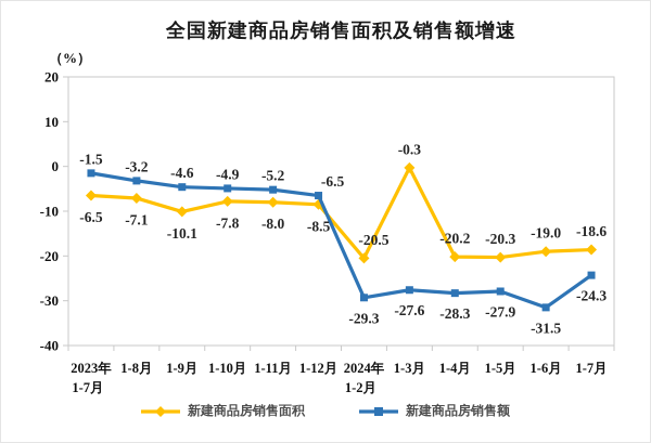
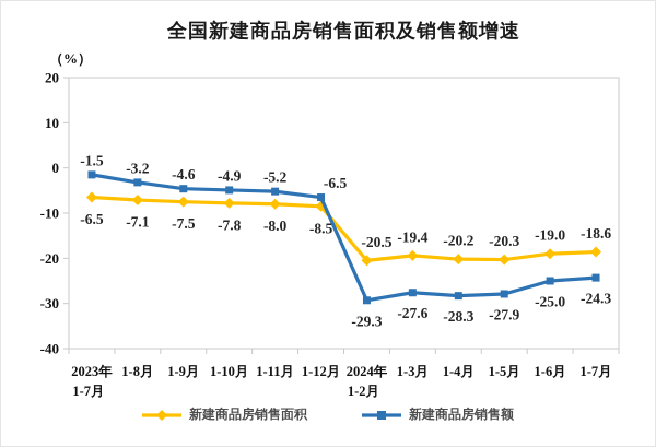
新建商品房销售面积/1-9月: -10.1 -> -7.5
新建商品房销售面积/1-3月: -0.3 -> -19.4
新建商品房销售额/1-6月: -31.5 -> -25.0
